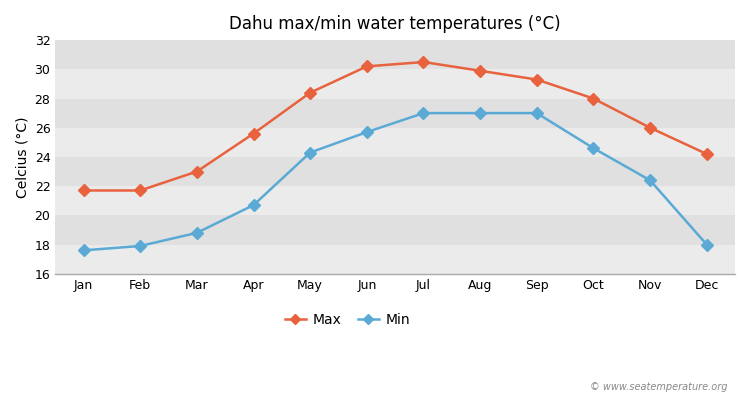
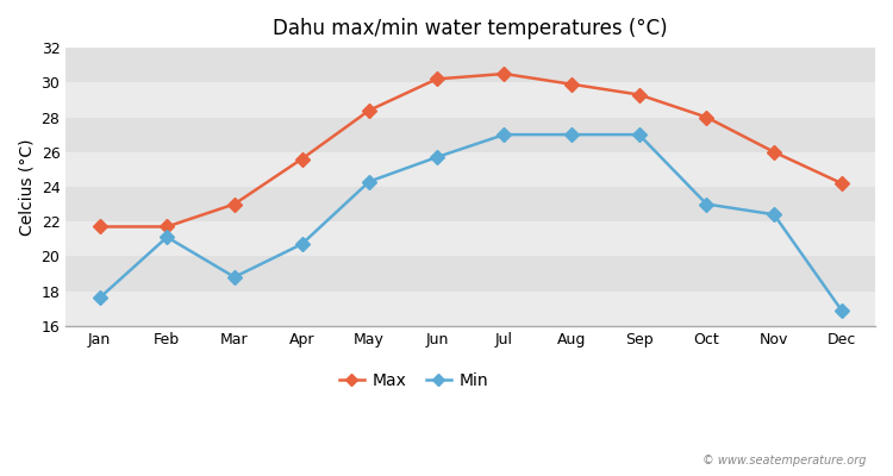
Min/Feb: 17.9 -> 21.1
Min/Oct: 24.6 -> 23.0
Min/Dec: 18.0 -> 16.9
